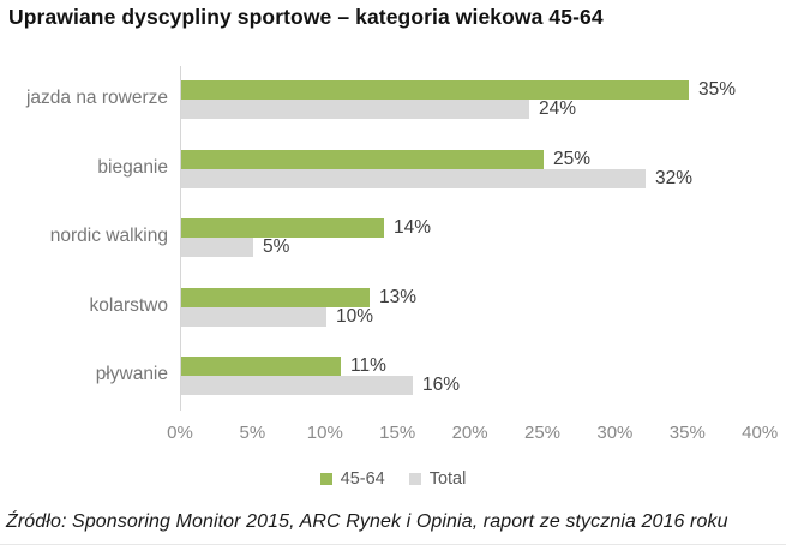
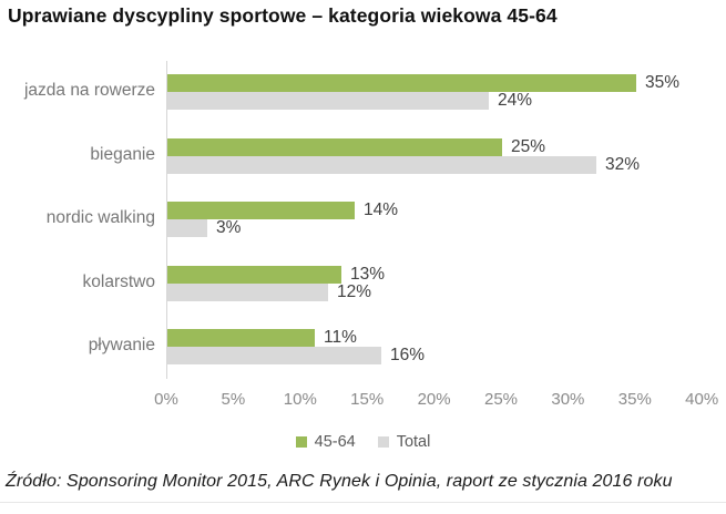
Total/nordic walking: 5% -> 3%
Total/kolarstwo: 10% -> 12%
